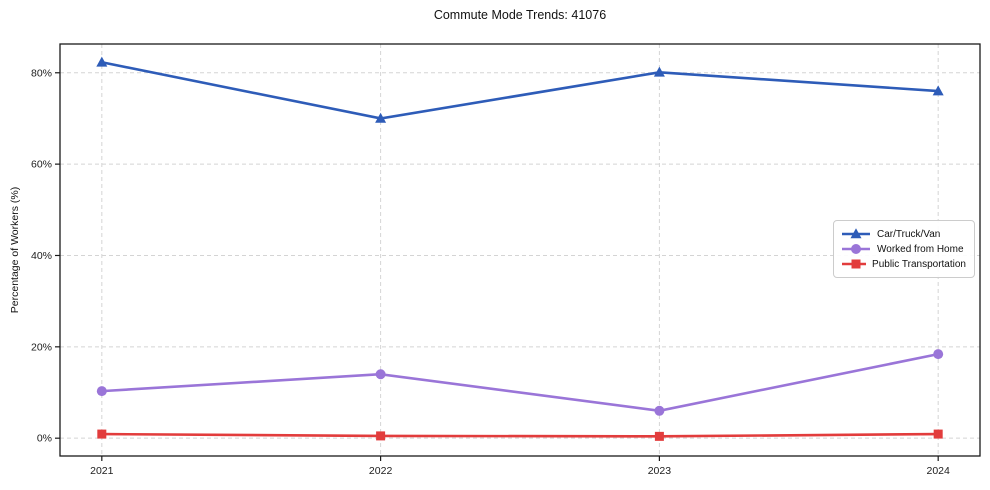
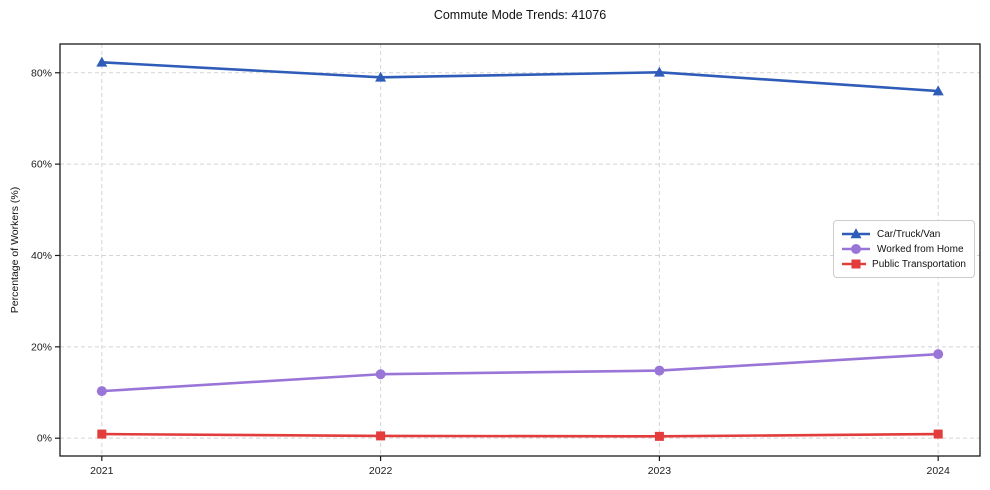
Car/Truck/Van/2022: 70% -> 79%
Worked from Home/2023: 6% -> 15%
